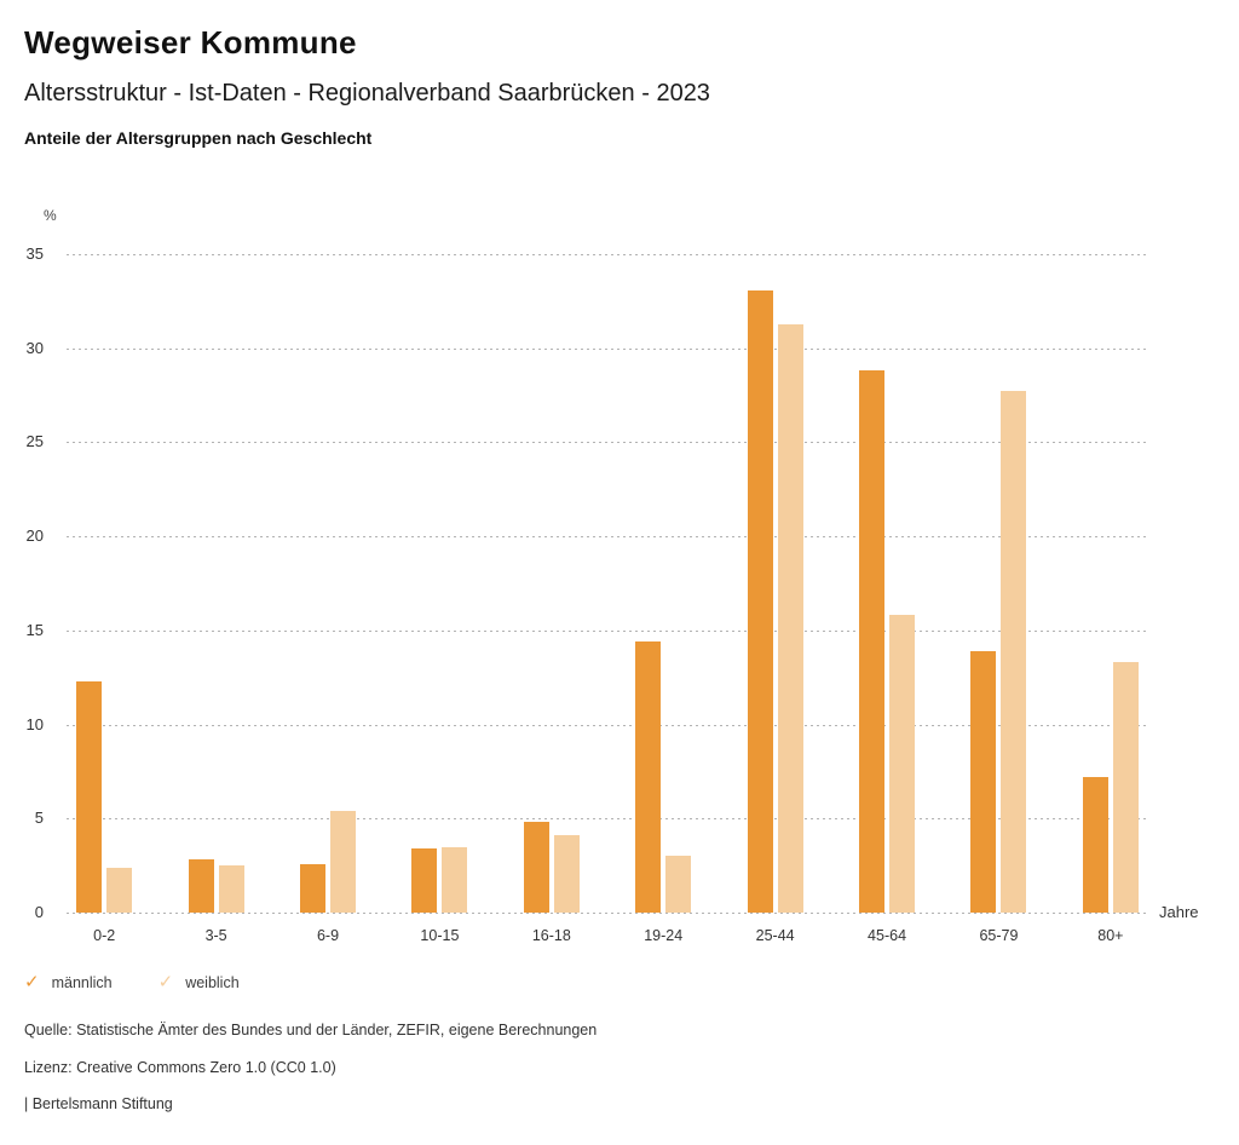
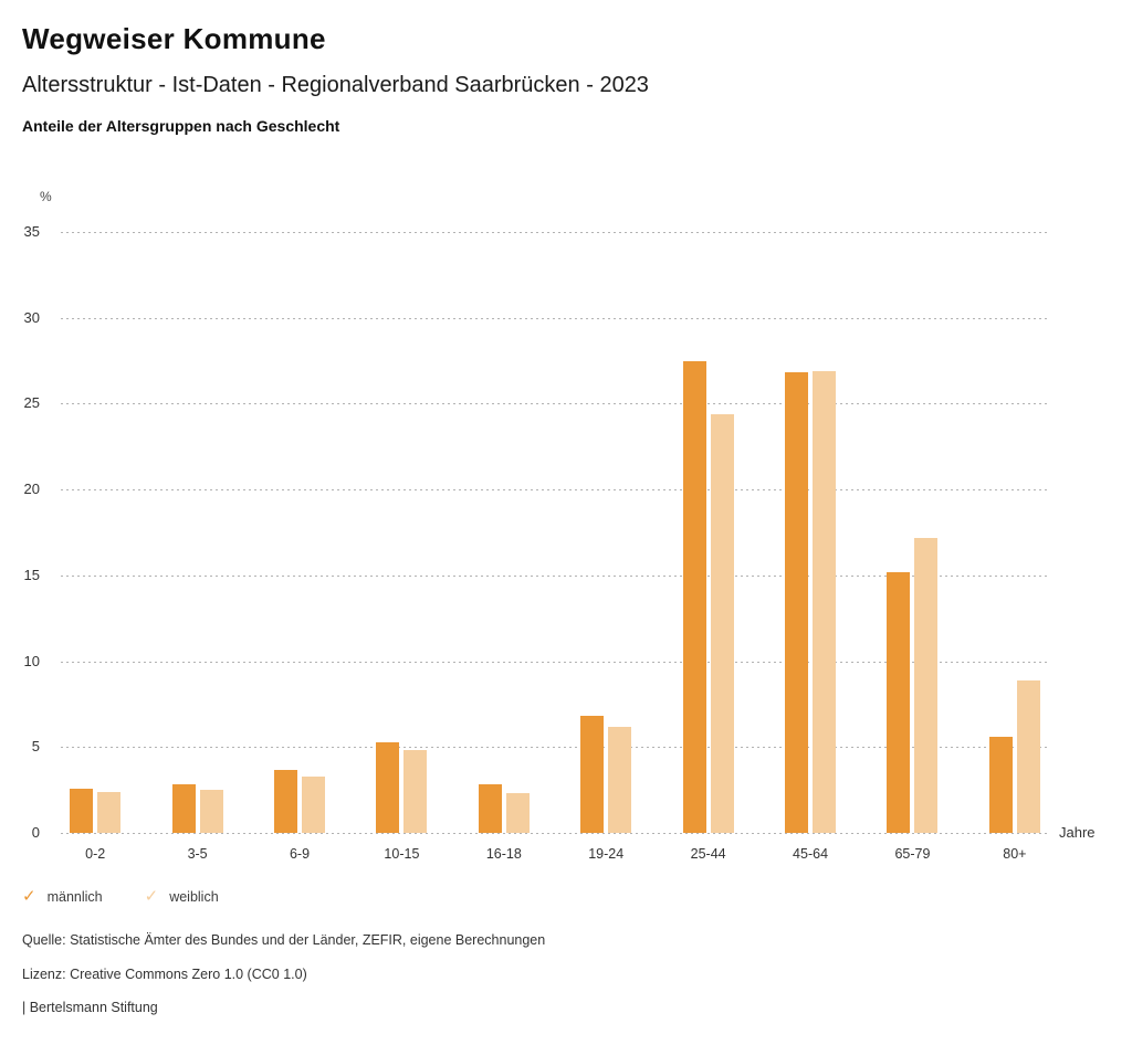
männlich/0-2: 12.3 -> 2.6
männlich/6-9: 2.6 -> 3.7
weiblich/6-9: 5.4 -> 3.3
männlich/10-15: 3.4 -> 5.3
weiblich/10-15: 3.5 -> 4.8
männlich/16-18: 4.8 -> 2.8
weiblich/16-18: 4.1 -> 2.3
männlich/19-24: 14.4 -> 6.8
weiblich/19-24: 3.0 -> 6.2
männlich/25-44: 33.1 -> 27.5
weiblich/25-44: 31.3 -> 24.4
männlich/45-64: 28.8 -> 26.8
weiblich/45-64: 15.8 -> 26.9
männlich/65-79: 13.9 -> 15.2
weiblich/65-79: 27.7 -> 17.2
männlich/80+: 7.2 -> 5.6
weiblich/80+: 13.3 -> 8.9
